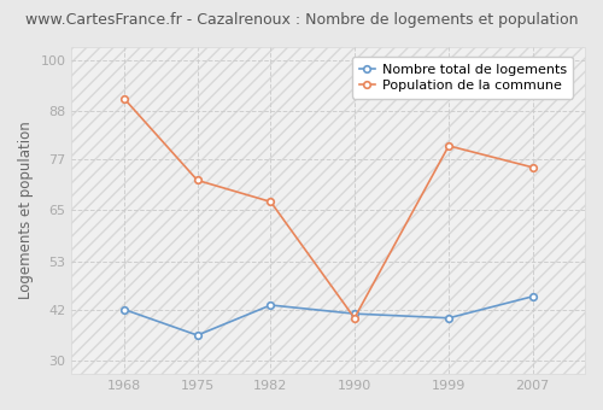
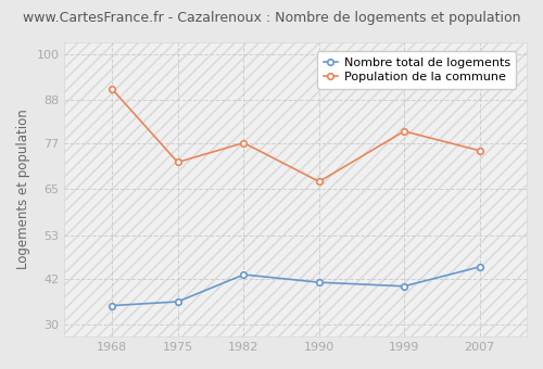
Nombre total de logements/1968: 42 -> 35
Population de la commune/1982: 67 -> 77
Population de la commune/1990: 40 -> 67
